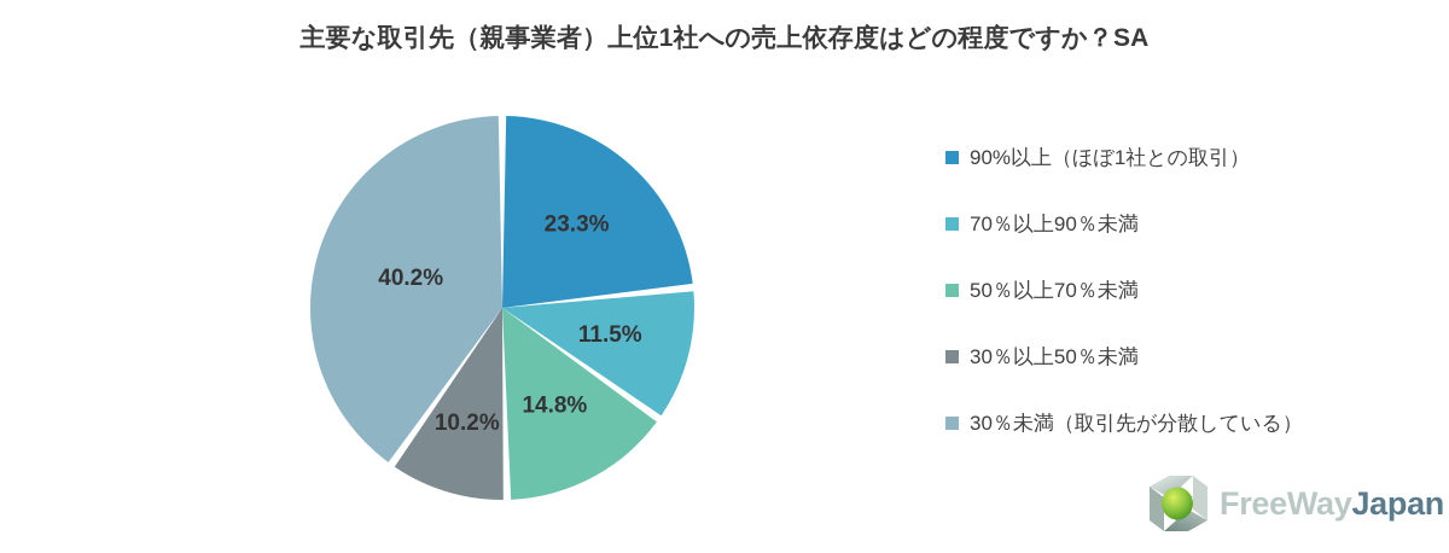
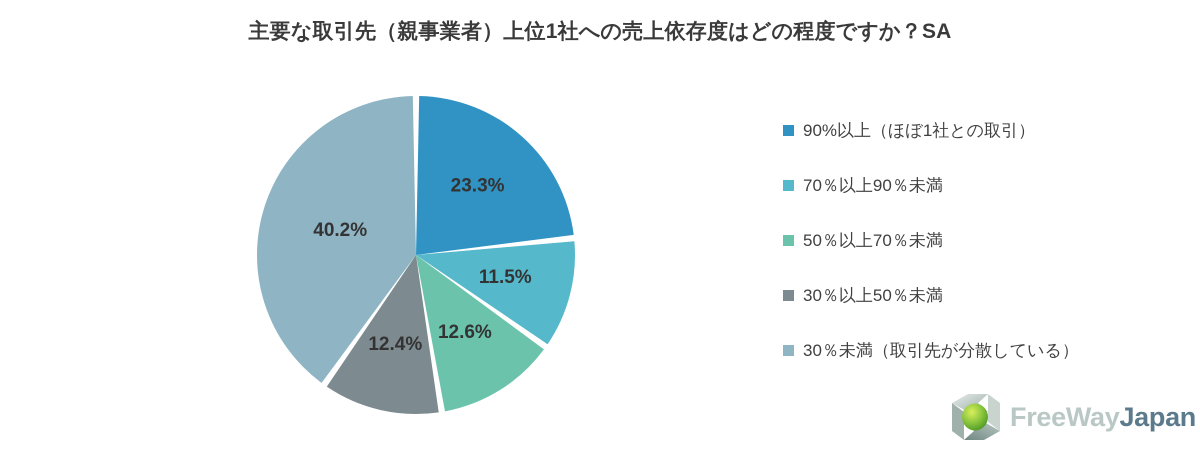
50％以上70％未満: 14.8% -> 12.6%
30％以上50％未満: 10.2% -> 12.4%
